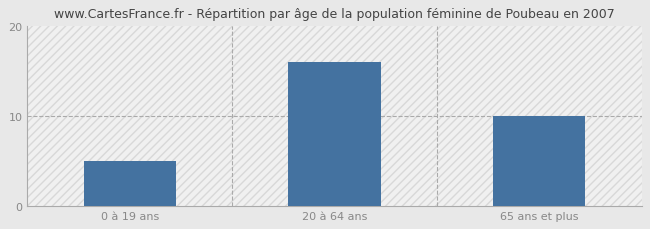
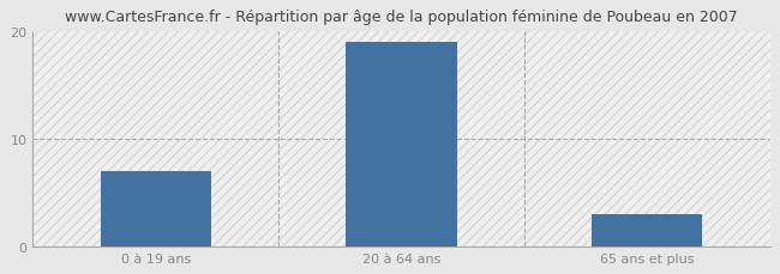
0 à 19 ans: 5 -> 7
20 à 64 ans: 16 -> 19
65 ans et plus: 10 -> 3
